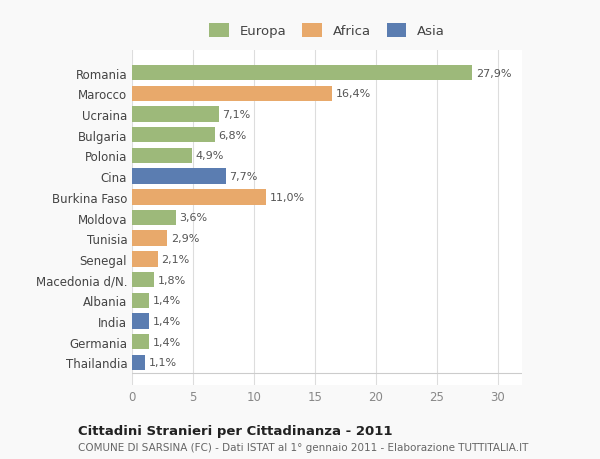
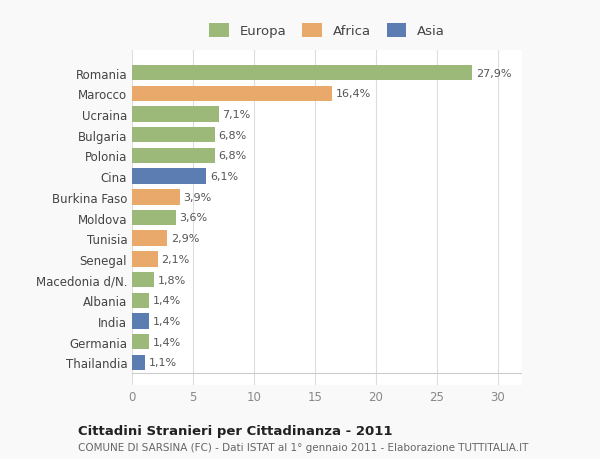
Polonia: 4,9% -> 6,8%
Cina: 7,7% -> 6,1%
Burkina Faso: 11,0% -> 3,9%
